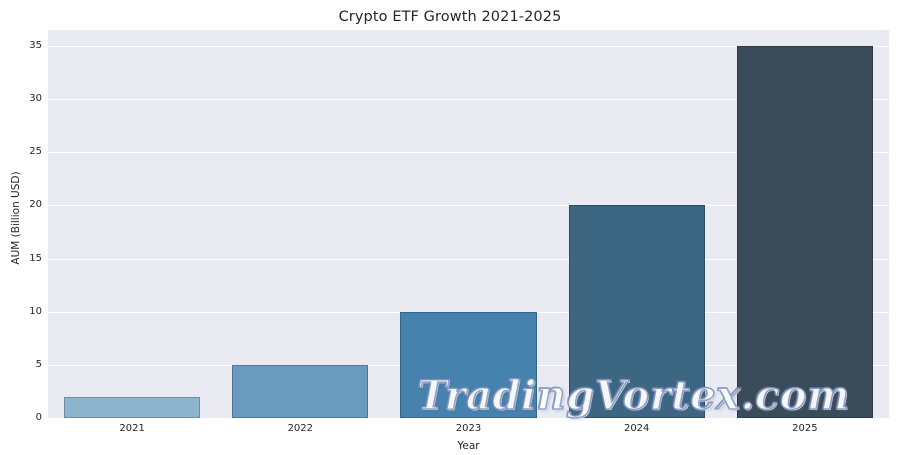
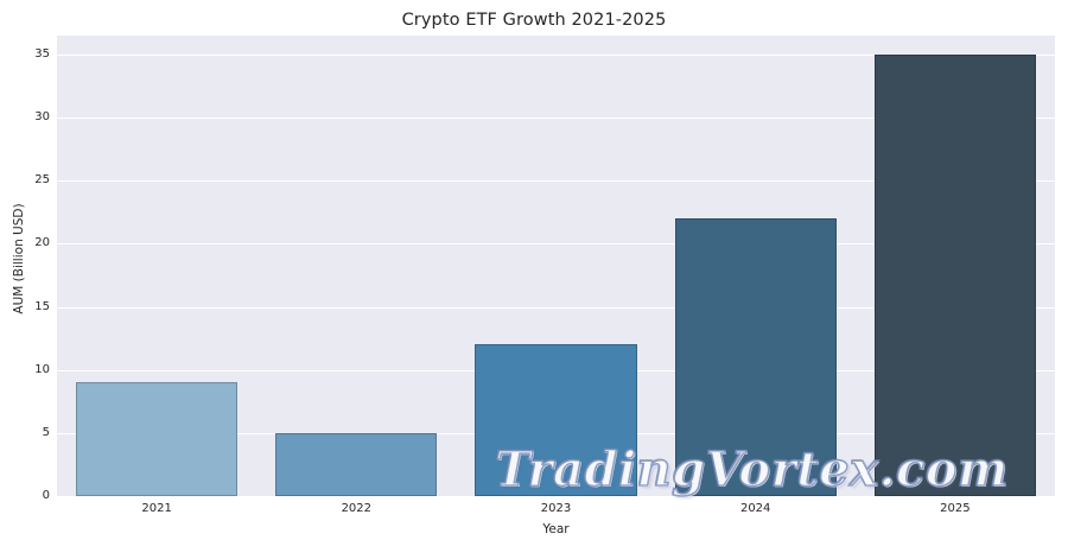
2021: 2 -> 9
2023: 10 -> 12
2024: 20 -> 22
